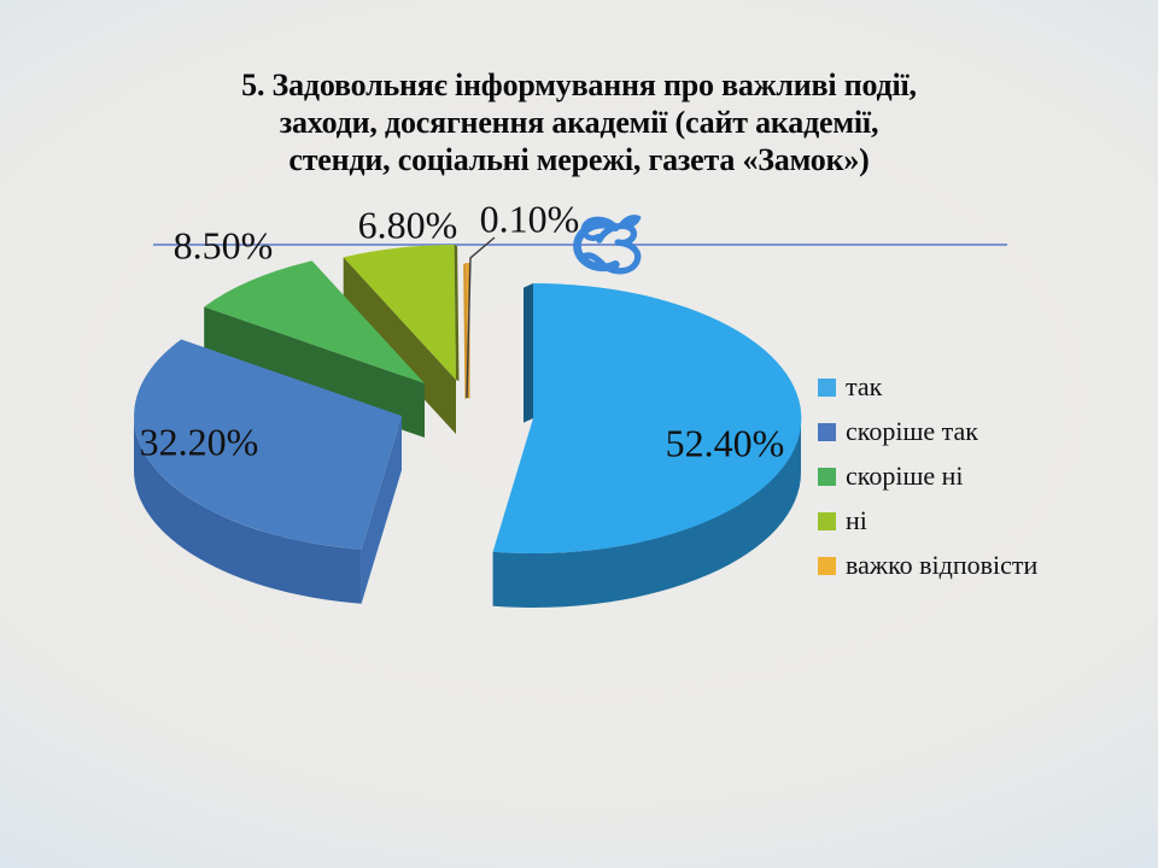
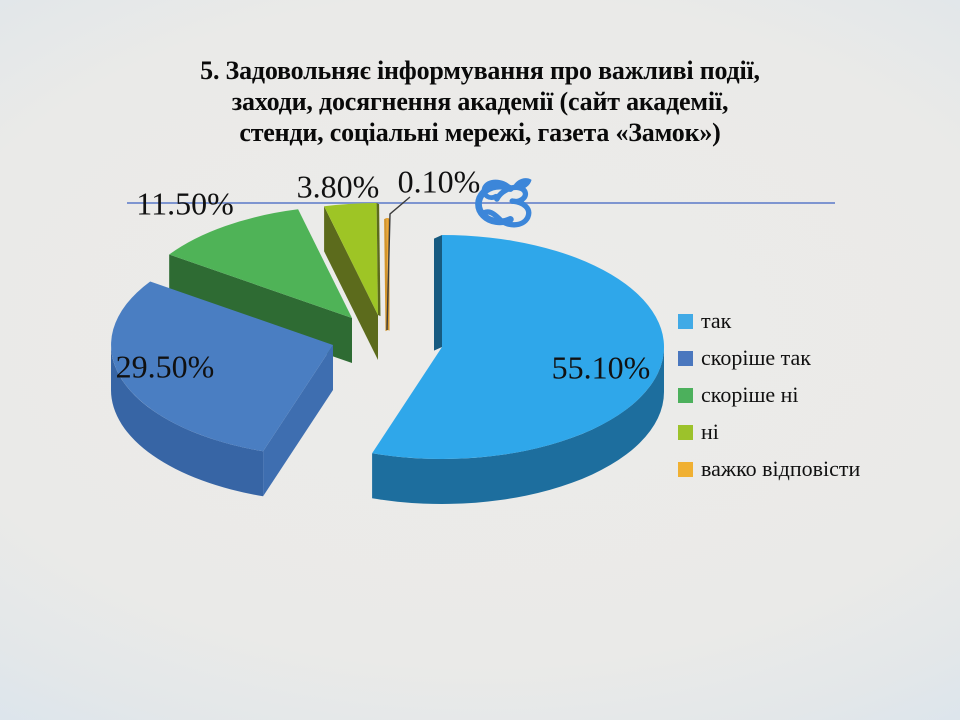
так: 52.40% -> 55.10%
скоріше так: 32.20% -> 29.50%
скоріше ні: 8.50% -> 11.50%
ні: 6.80% -> 3.80%
